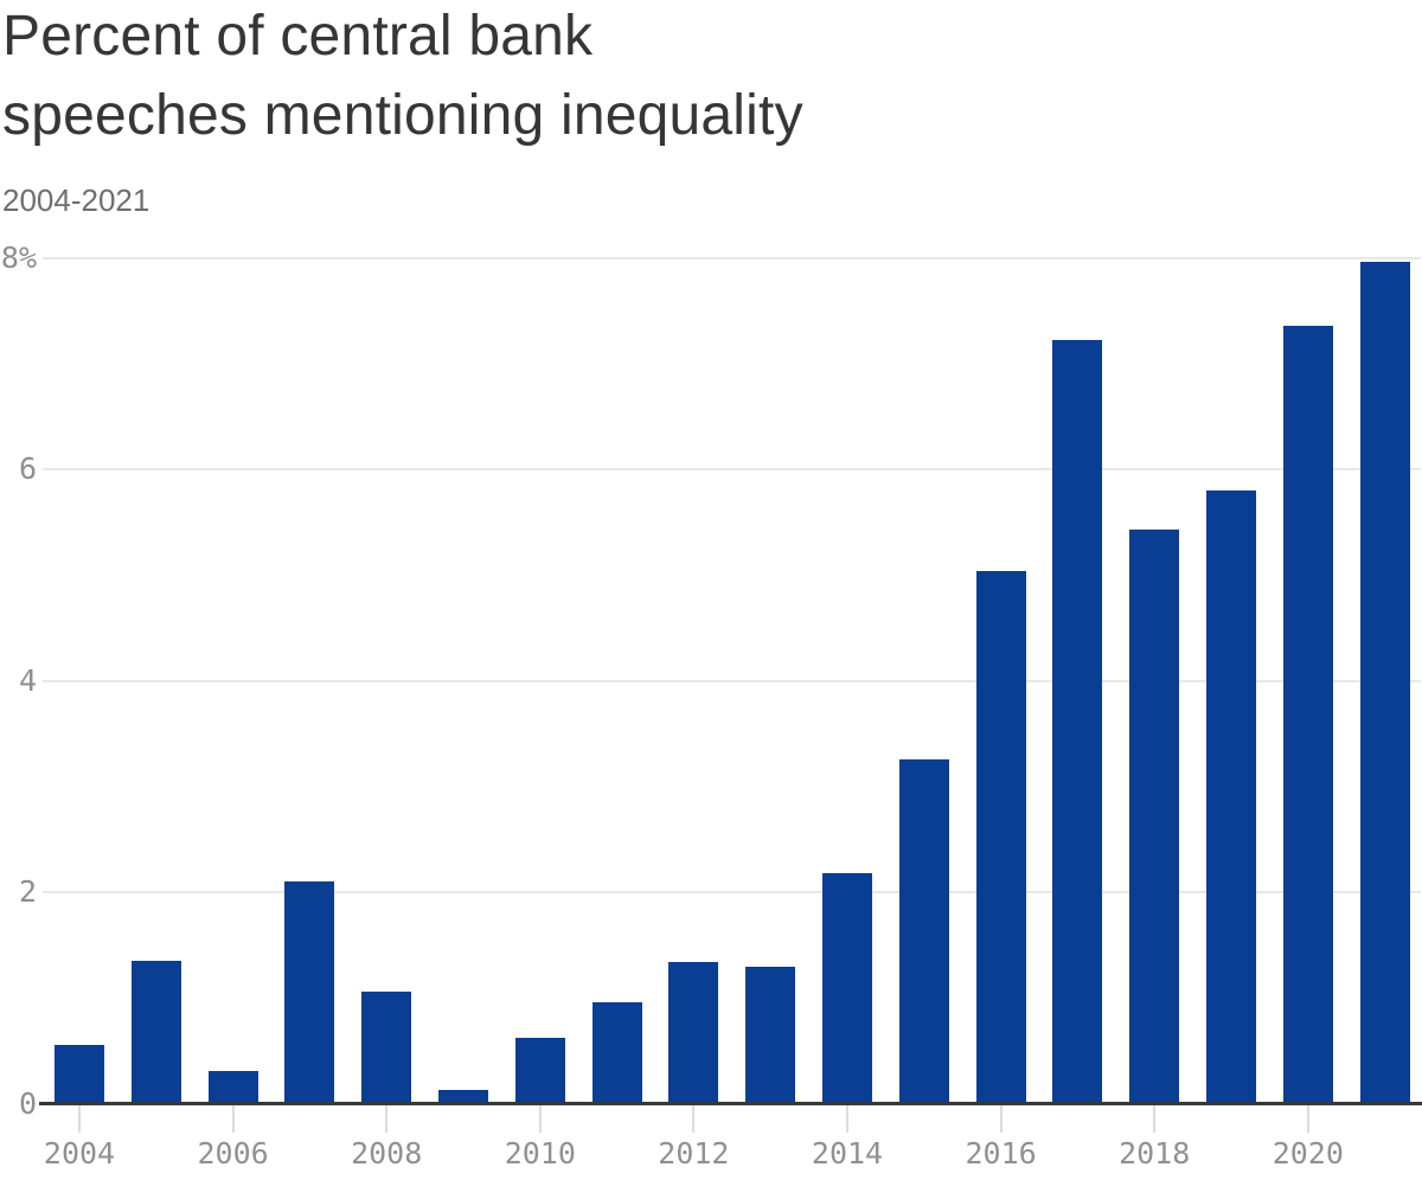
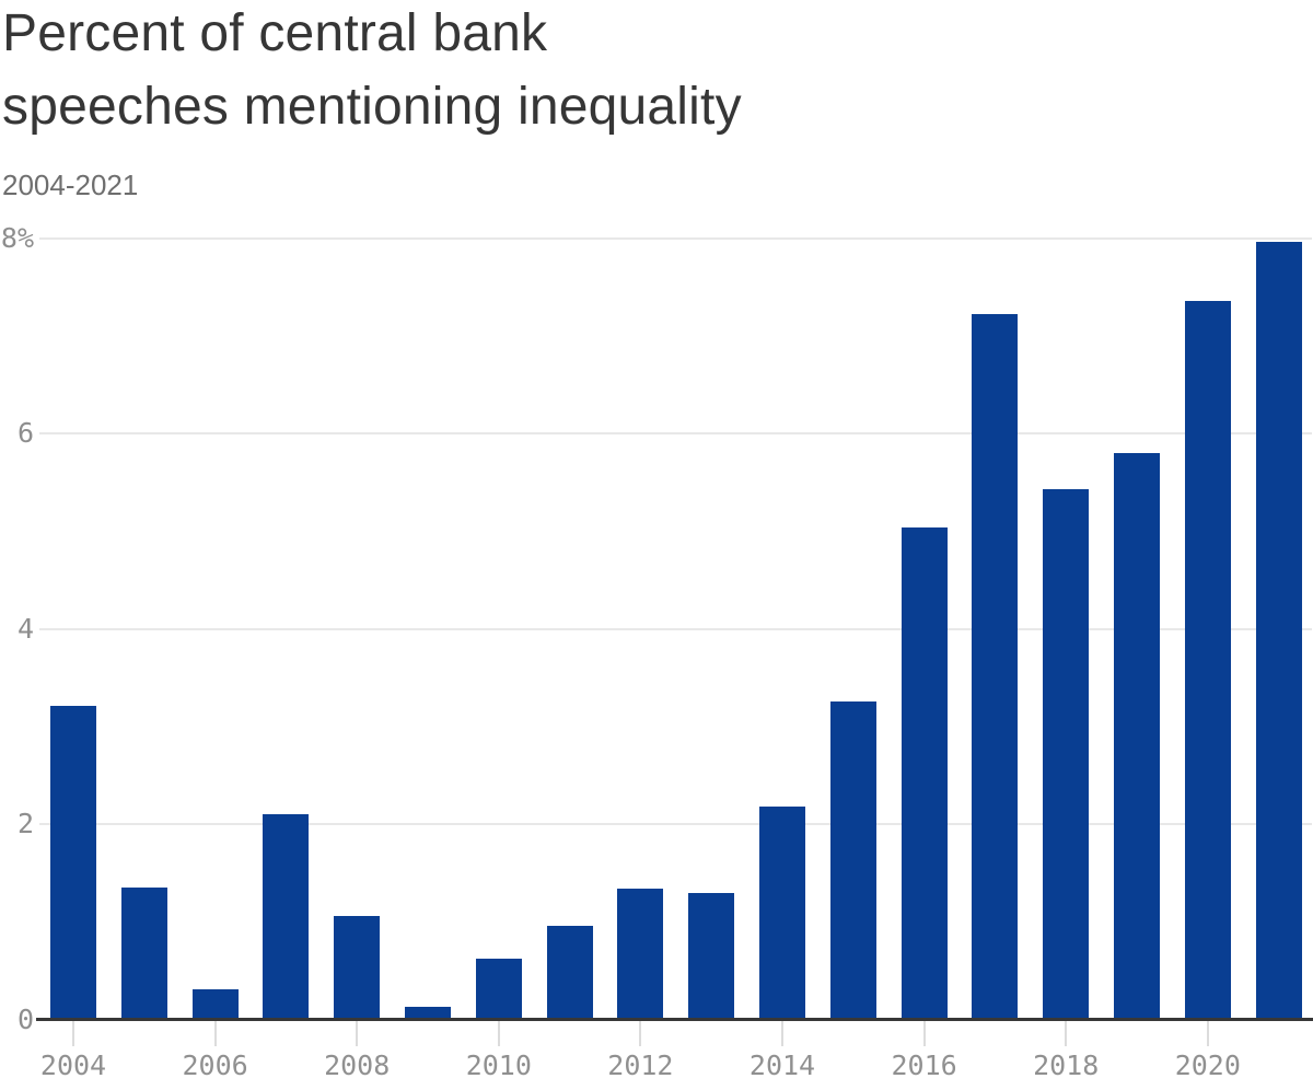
2004: 0.6% -> 3.2%
